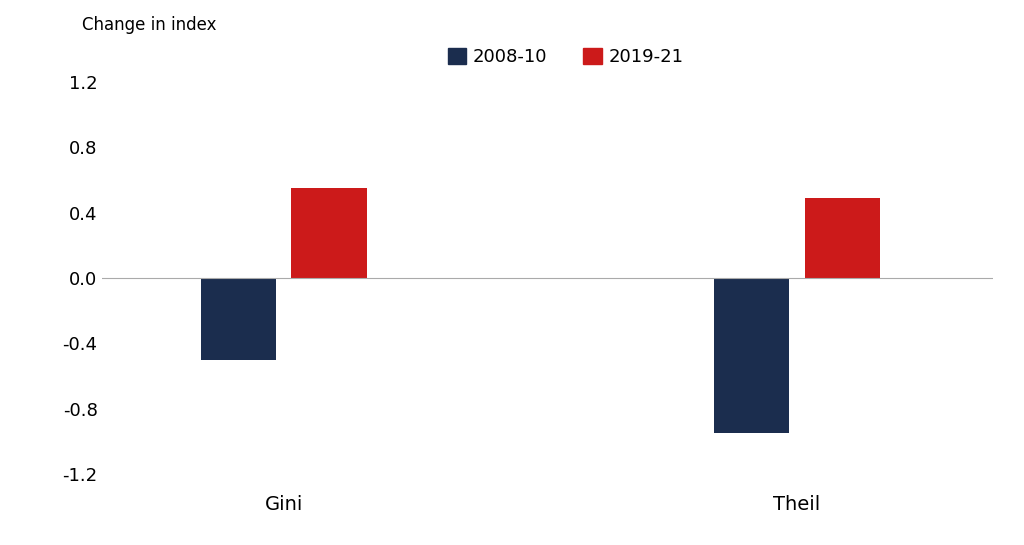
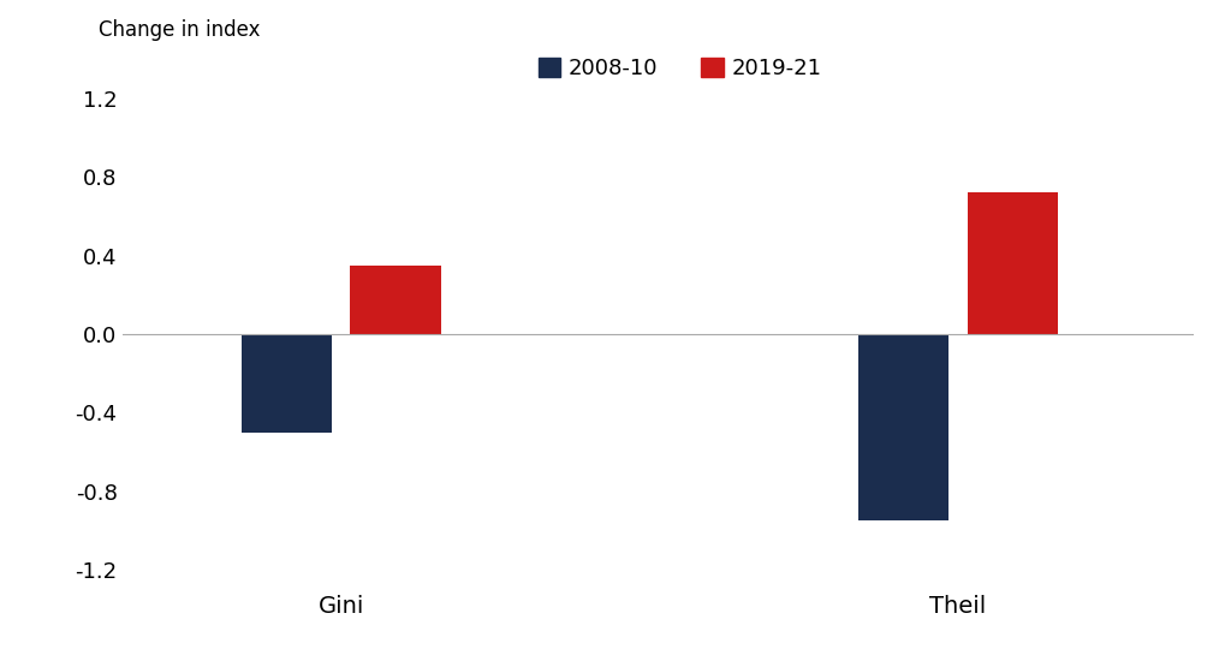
2019-21/Gini: 0.55 -> 0.35
2019-21/Theil: 0.49 -> 0.72
